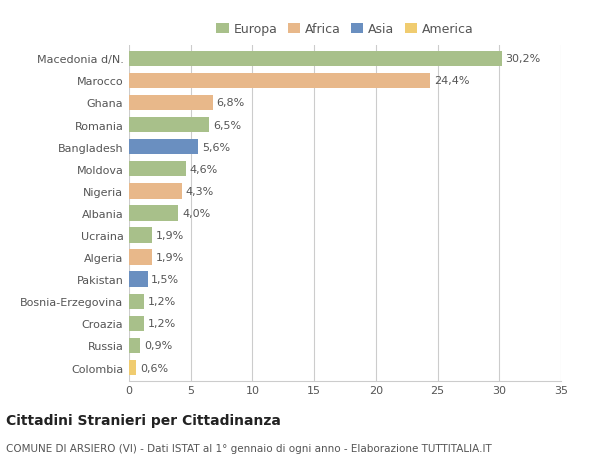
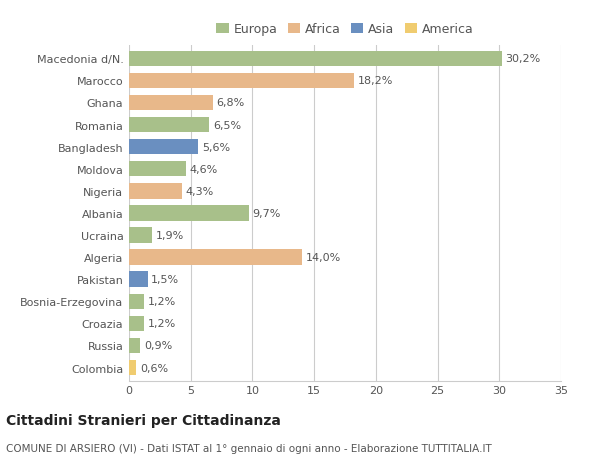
Marocco: 24,4% -> 18,2%
Albania: 4,0% -> 9,7%
Algeria: 1,9% -> 14,0%
